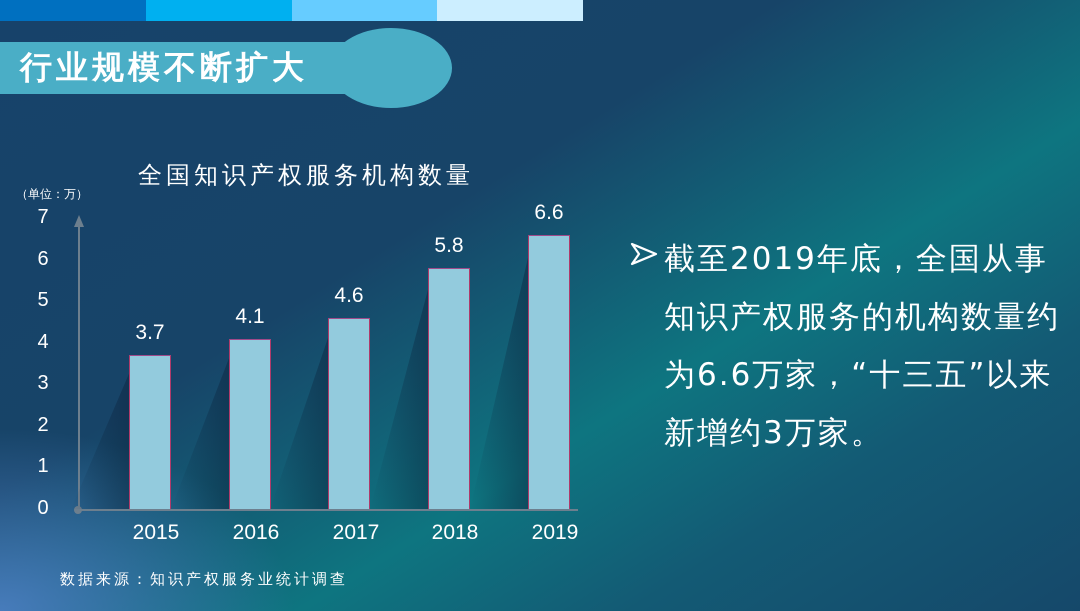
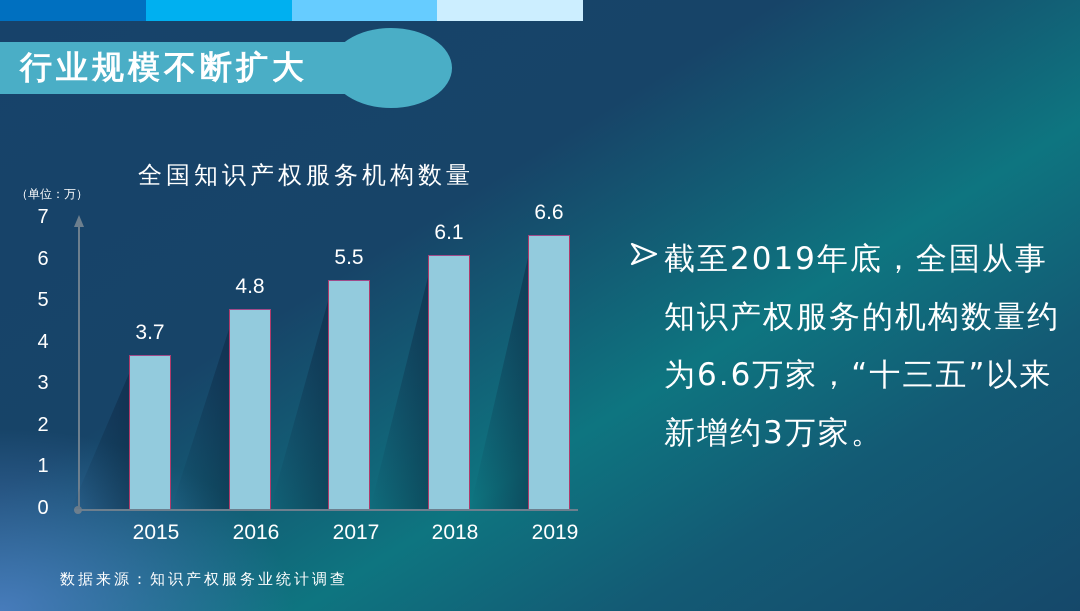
2016: 4.1 -> 4.8
2017: 4.6 -> 5.5
2018: 5.8 -> 6.1
